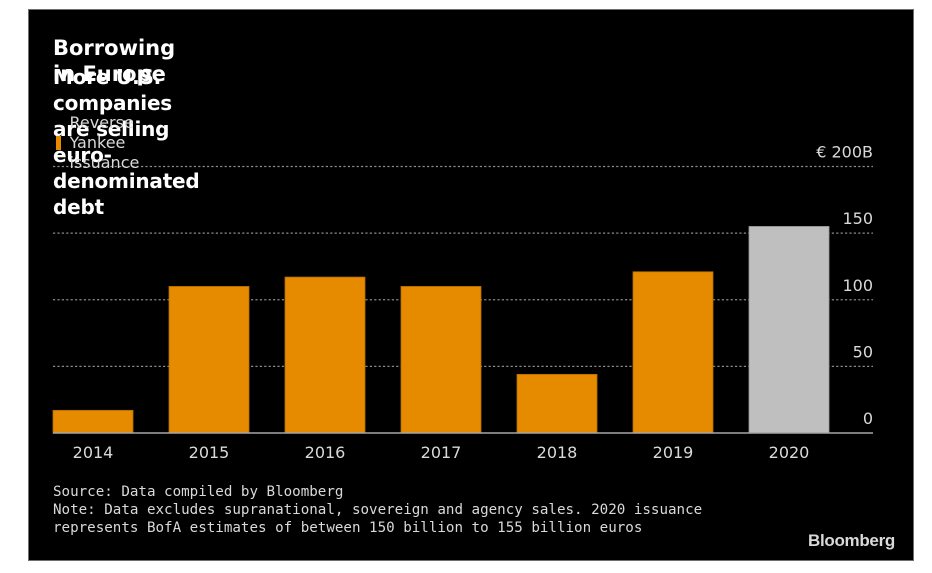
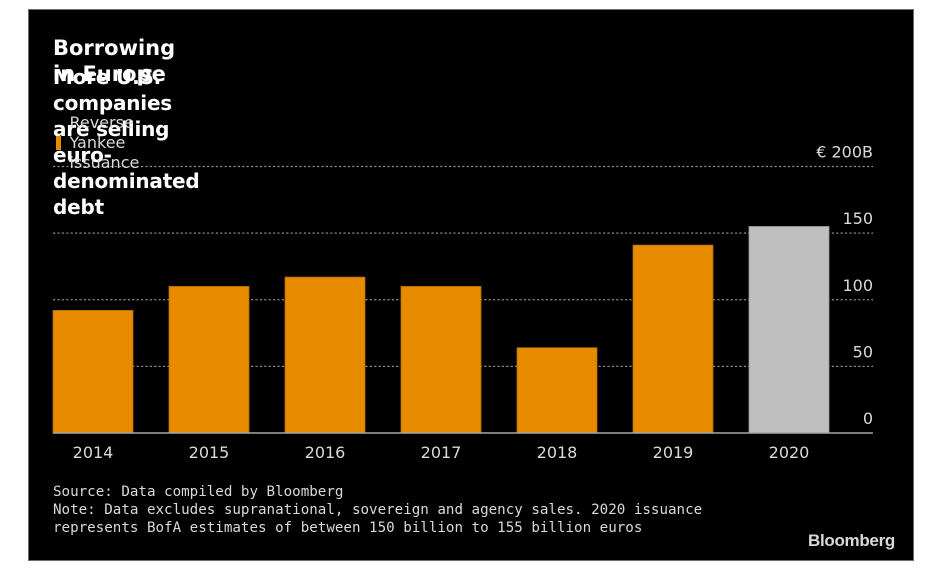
2014: 17 -> 92
2018: 44 -> 64
2019: 121 -> 141
